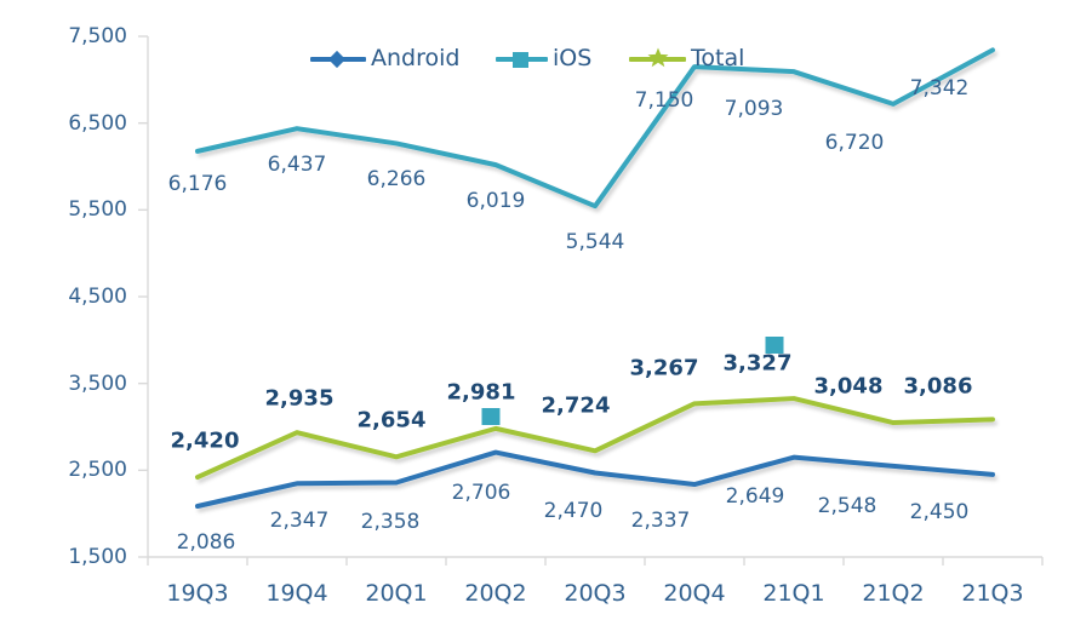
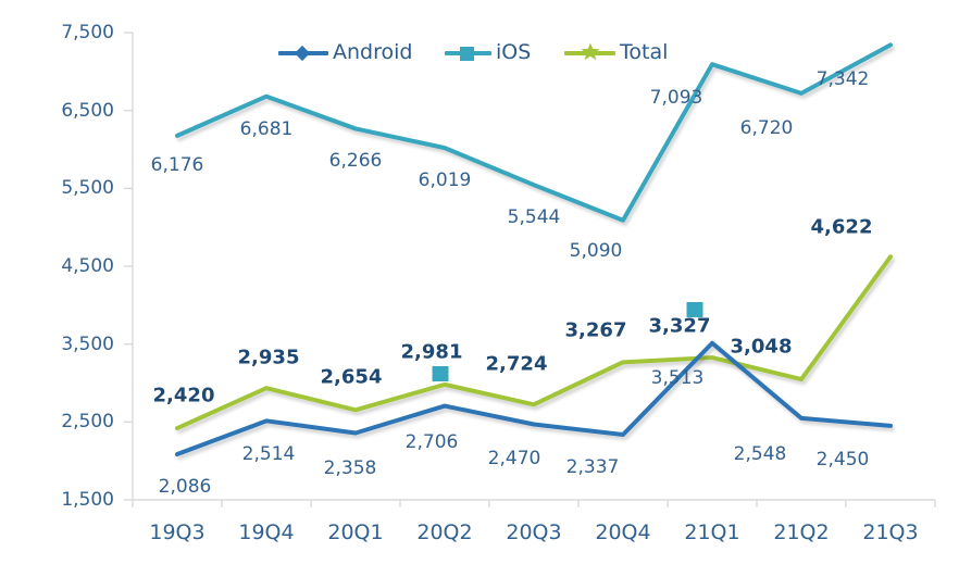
Android/19Q4: 2,347 -> 2,514
iOS/19Q4: 6,437 -> 6,681
iOS/20Q4: 7,150 -> 5,090
Android/21Q1: 2,649 -> 3,513
Total/21Q3: 3,086 -> 4,622
